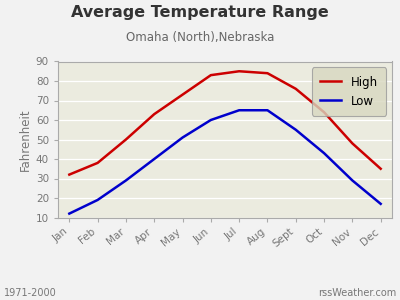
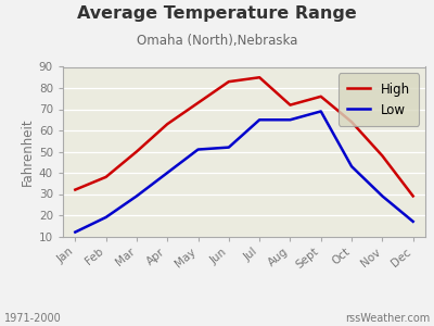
Low/Jun: 60 -> 52
High/Aug: 84 -> 72
Low/Sept: 55 -> 69
High/Dec: 35 -> 29
